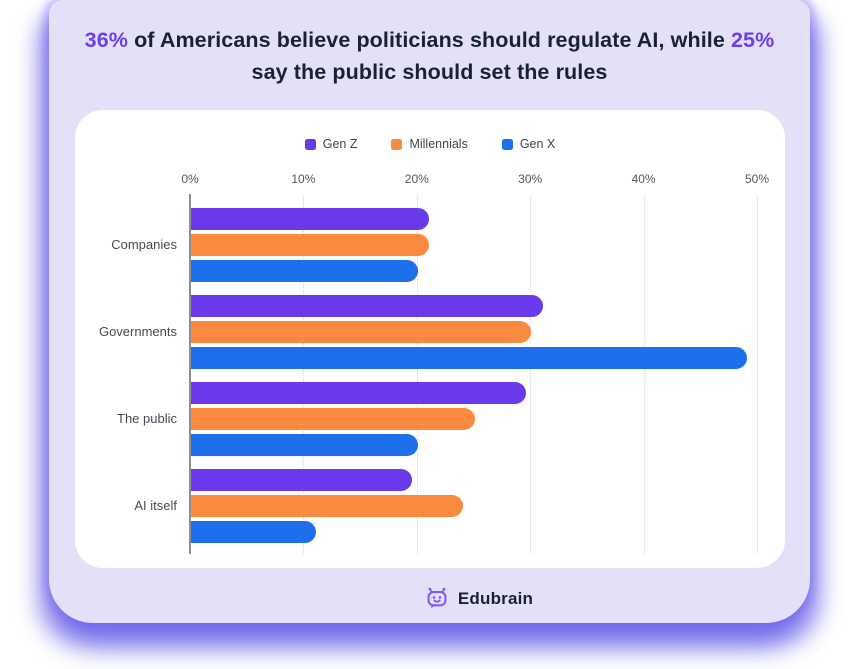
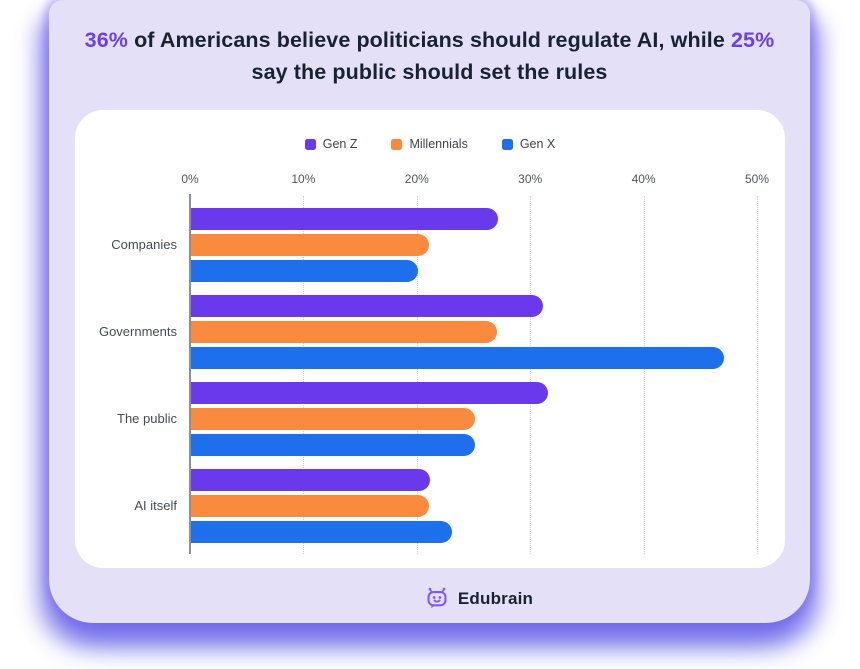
Gen Z/Companies: 21.0% -> 27.1%
Millennials/Governments: 30% -> 27%
Gen X/Governments: 49% -> 47%
Gen Z/The public: 29.5% -> 31.5%
Gen X/The public: 20% -> 25%
Gen Z/AI itself: 19.5% -> 21.1%
Millennials/AI itself: 24% -> 21%
Gen X/AI itself: 11% -> 23%
